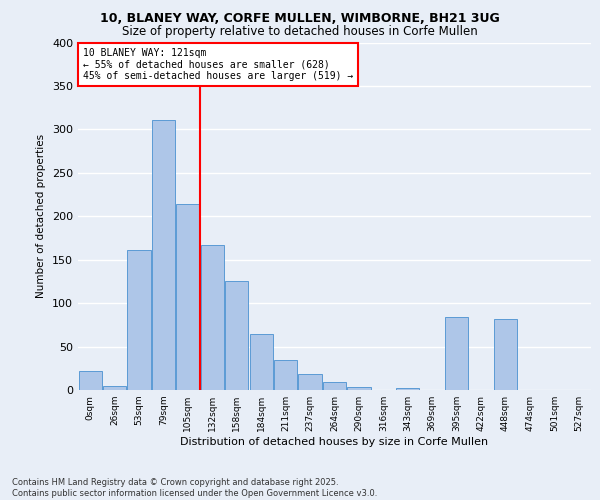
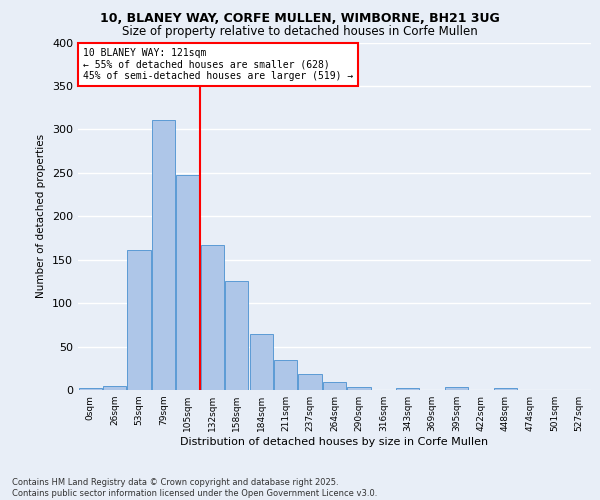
0sqm: 22 -> 2
105sqm: 214 -> 248
395sqm: 84 -> 3
448sqm: 82 -> 2
